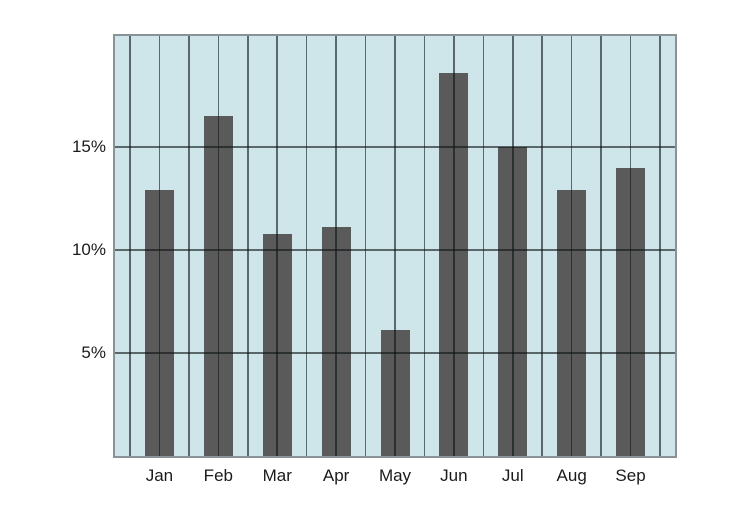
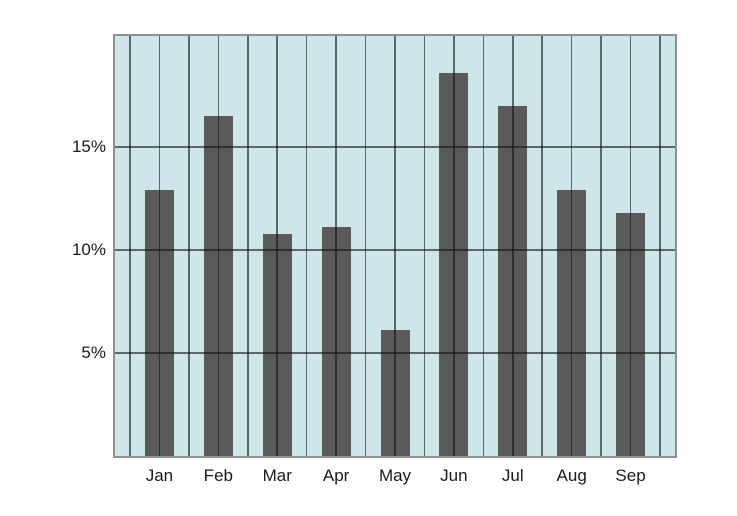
Jul: 15.0% -> 17.0%
Sep: 14.0% -> 11.8%
